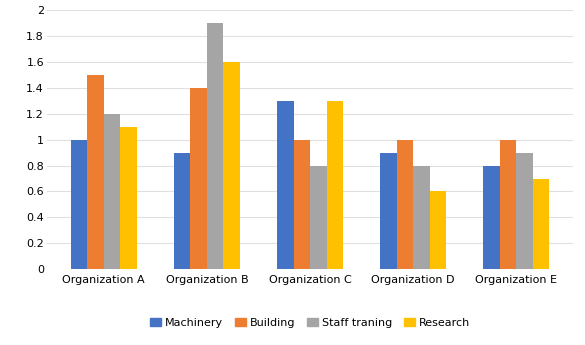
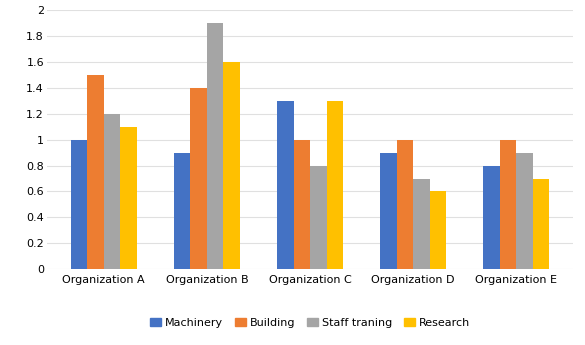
Staff traning/Organization D: 0.8 -> 0.7
